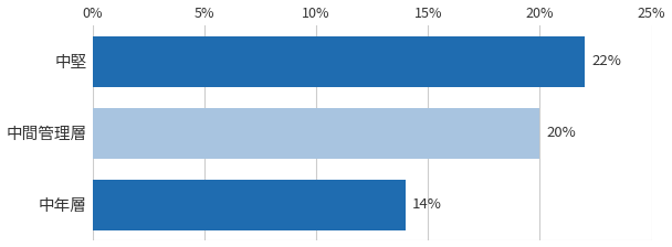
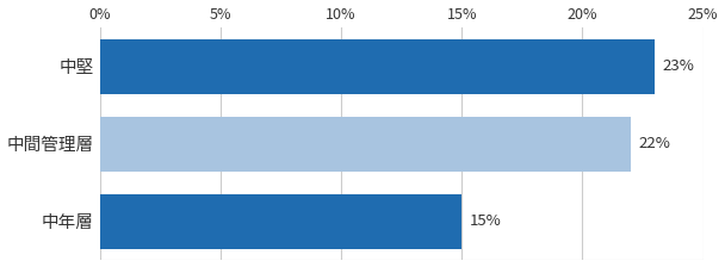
中堅: 22% -> 23%
中間管理層: 20% -> 22%
中年層: 14% -> 15%
